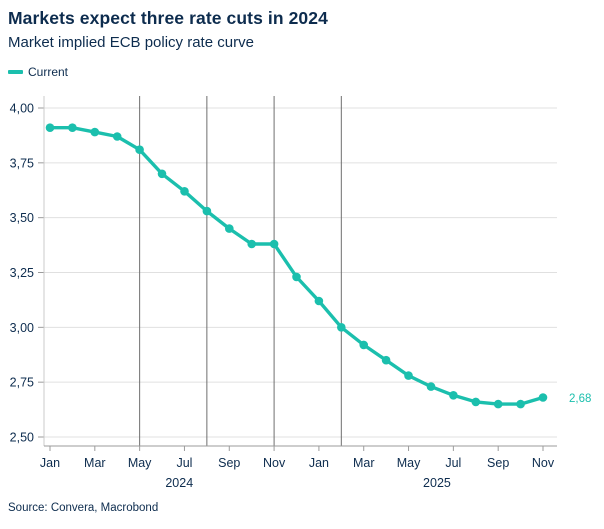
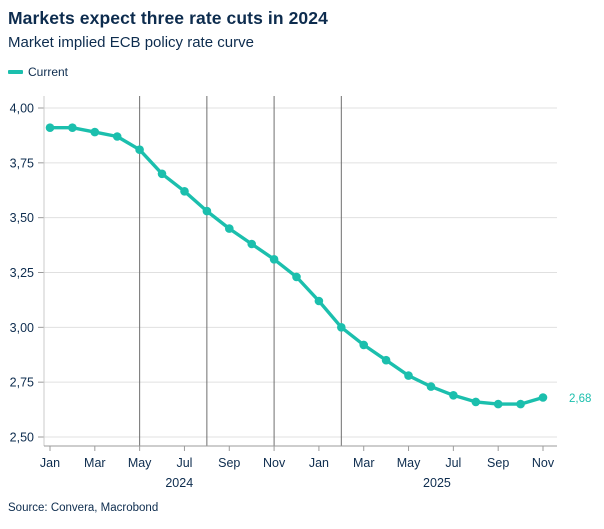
Nov 2024: 3,38 -> 3,31
